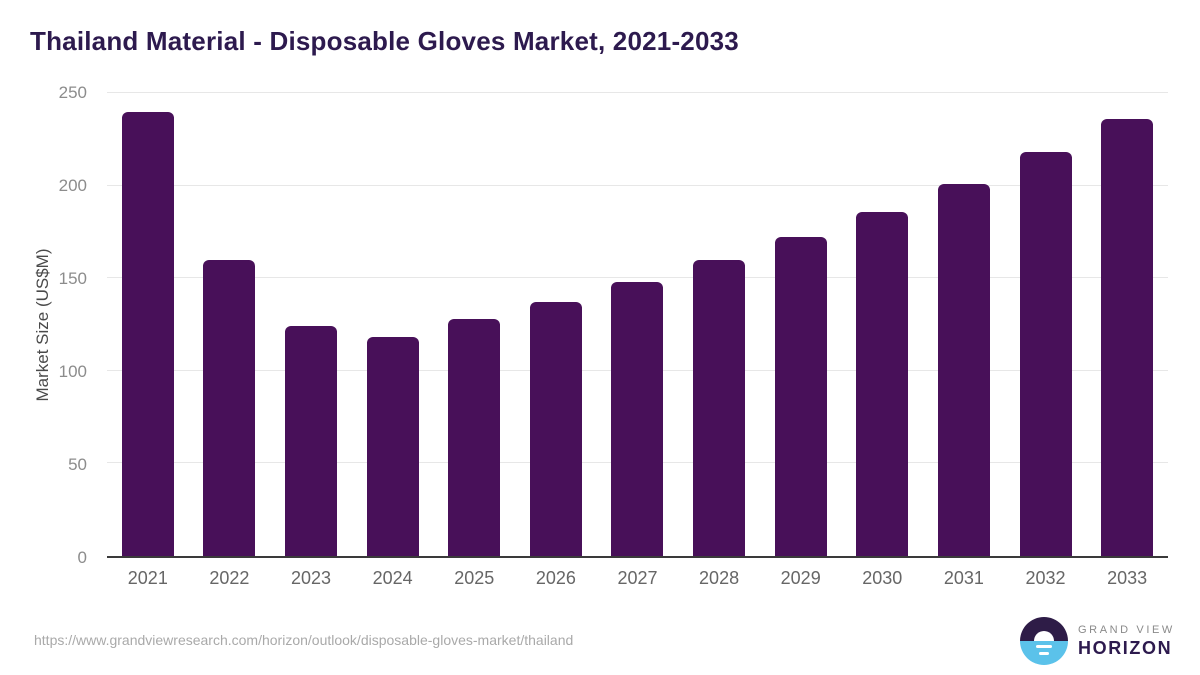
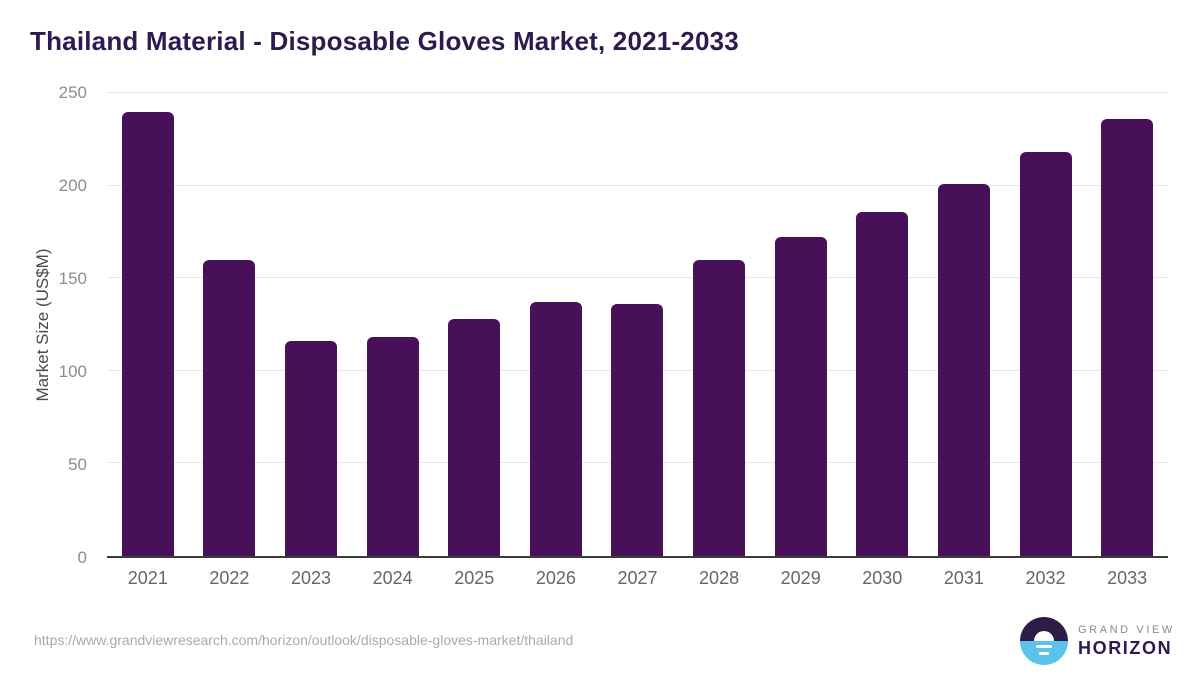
2023: 124 -> 116
2027: 148 -> 136
